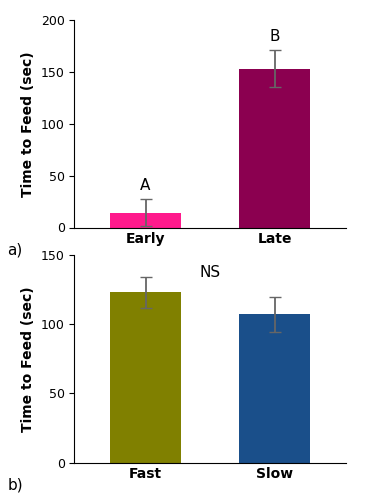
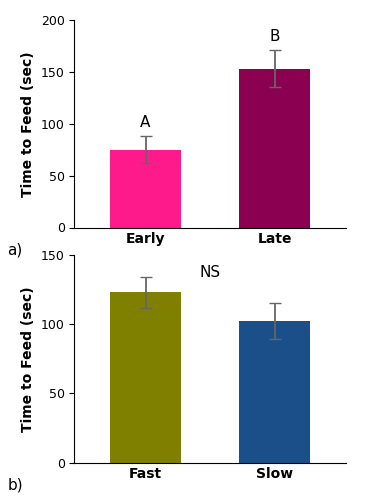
Early: 14 -> 75
Slow: 107 -> 102
